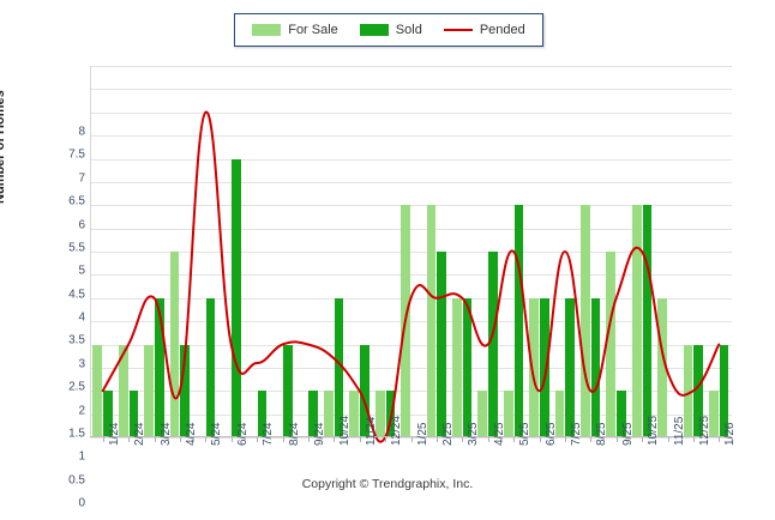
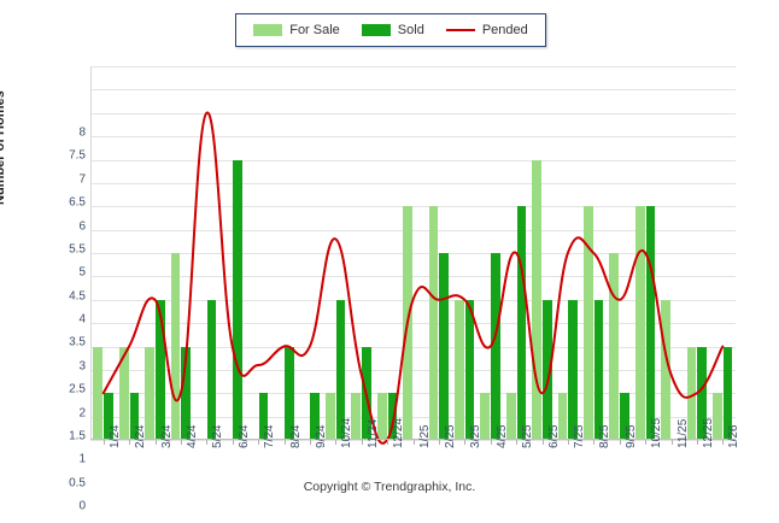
Pended/10/24: 1.7 -> 4.3
Pended/11/24: 1.0 -> 1.4
For Sale/6/25: 3 -> 6
Pended/8/25: 1.0 -> 4.0
